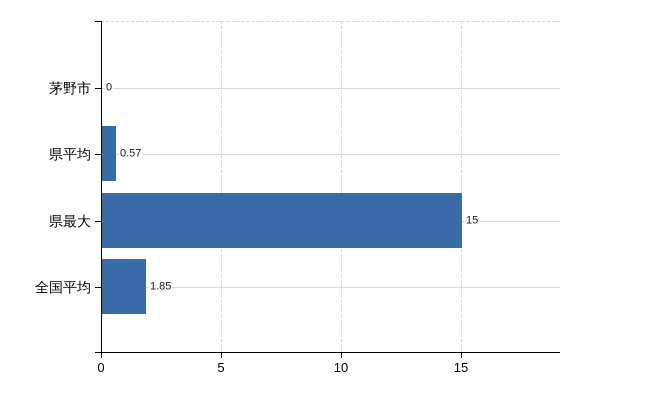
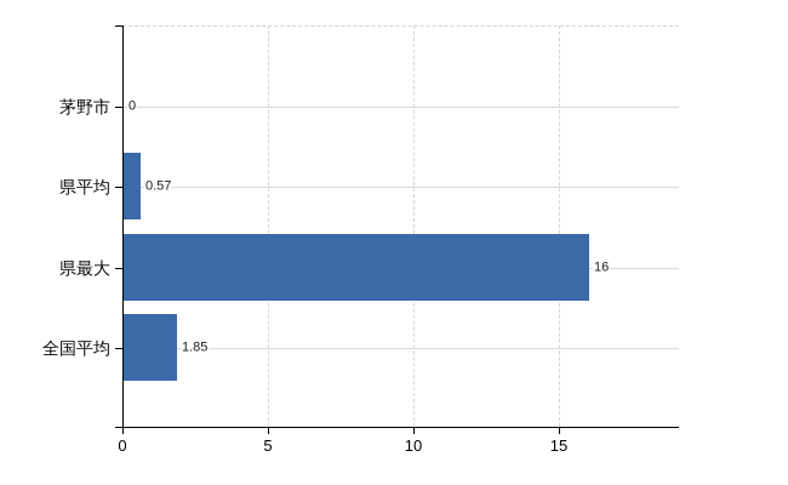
県最大: 15 -> 16
